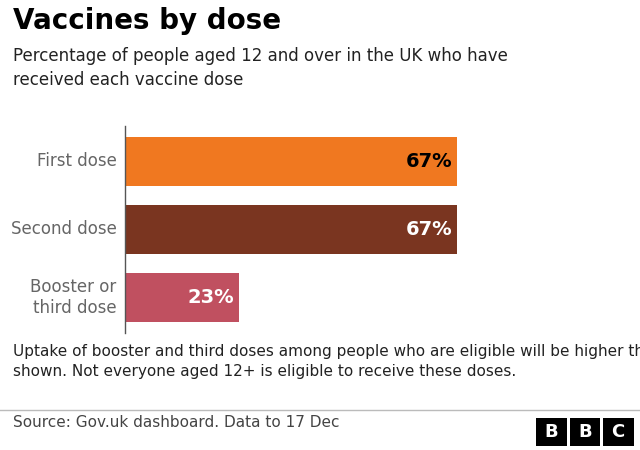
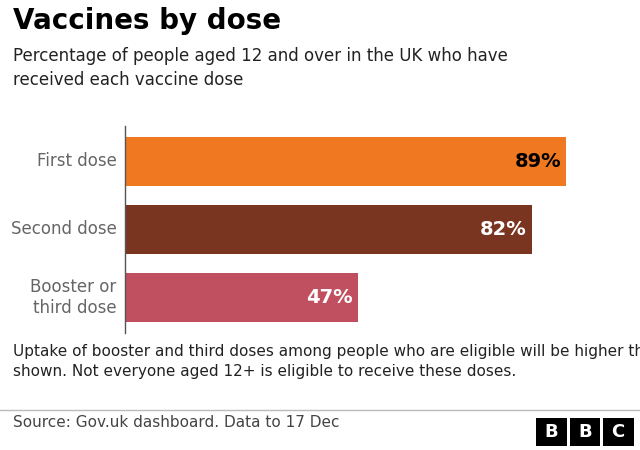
First dose: 67% -> 89%
Second dose: 67% -> 82%
Booster or third dose: 23% -> 47%
